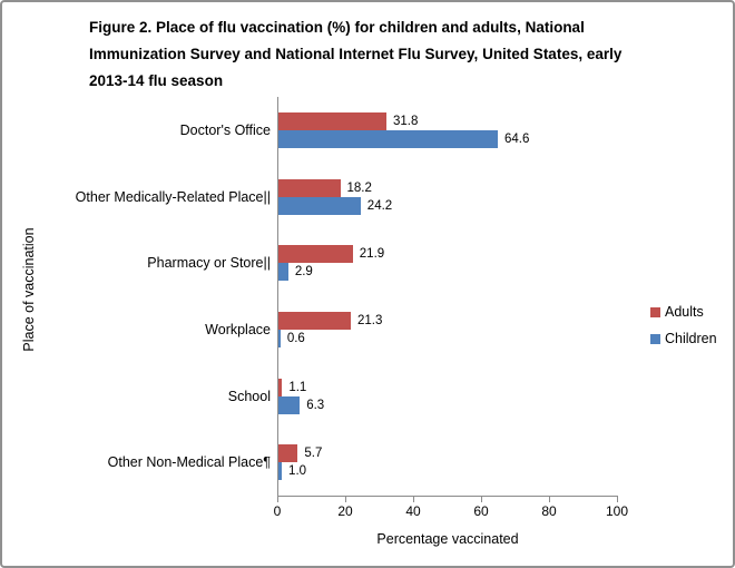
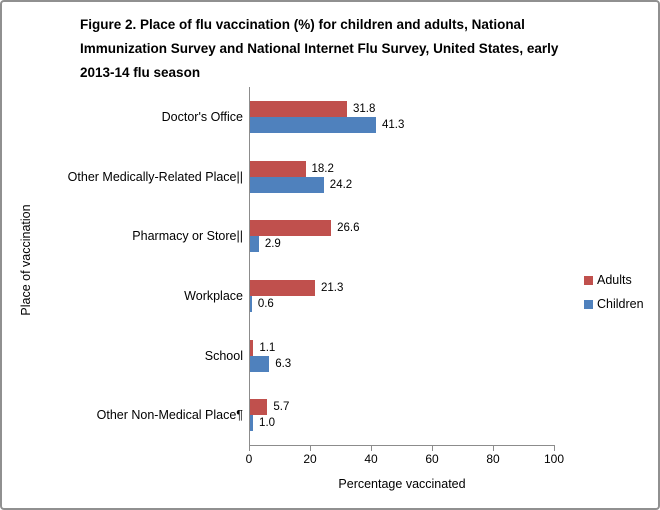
Children/Doctor's Office: 64.6 -> 41.3
Adults/Pharmacy or Store||: 21.9 -> 26.6
